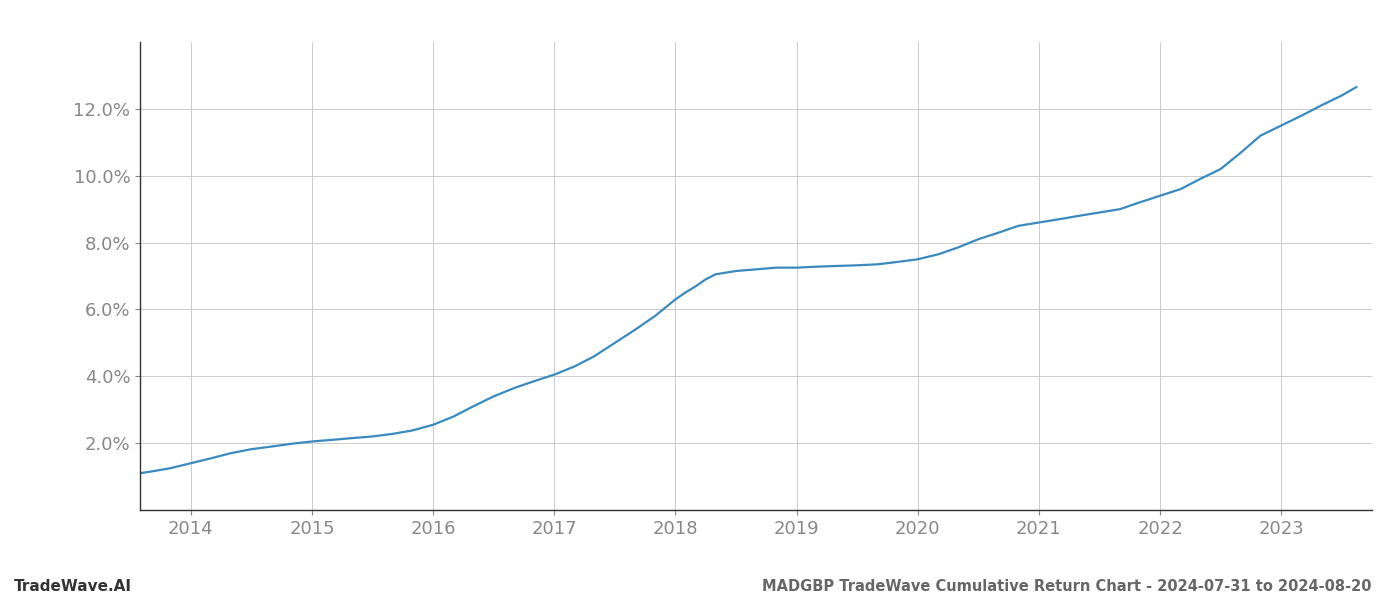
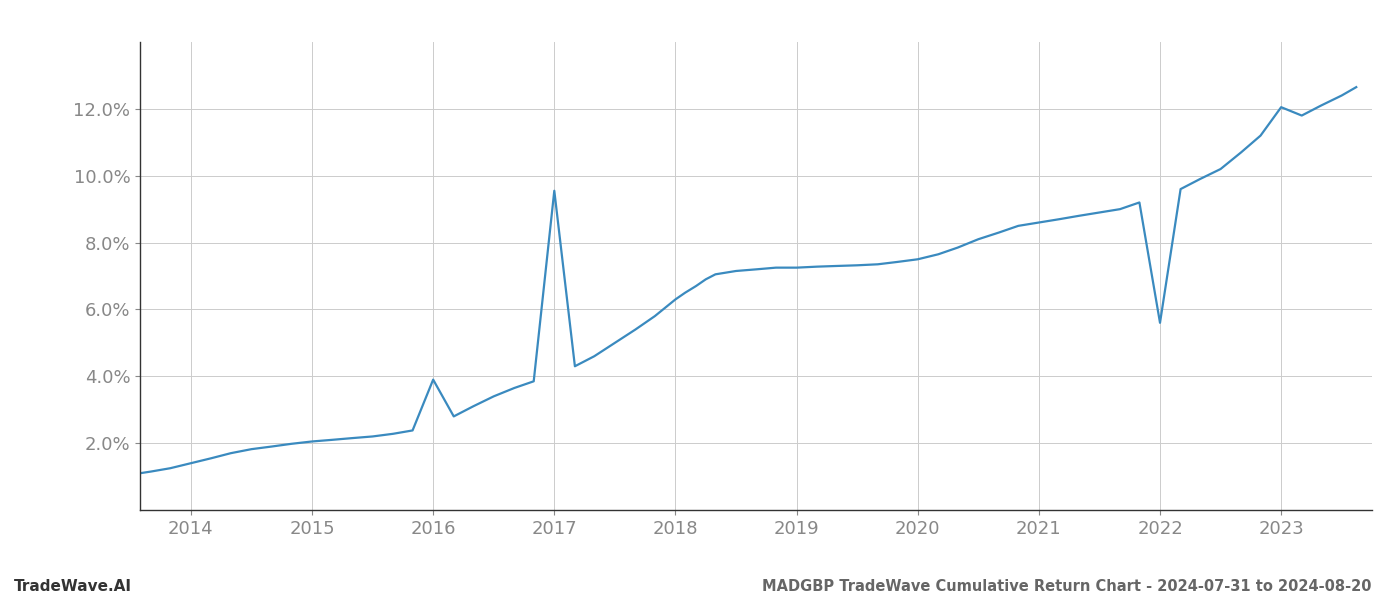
2016: 2.55% -> 3.90%
2017: 4.05% -> 9.55%
2022: 9.40% -> 5.60%
2023: 11.50% -> 12.05%
